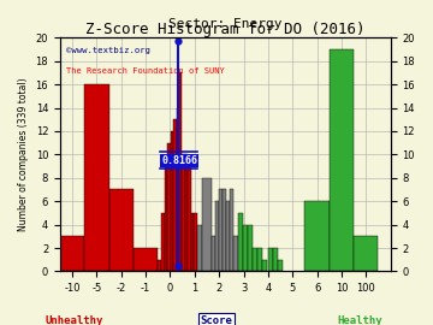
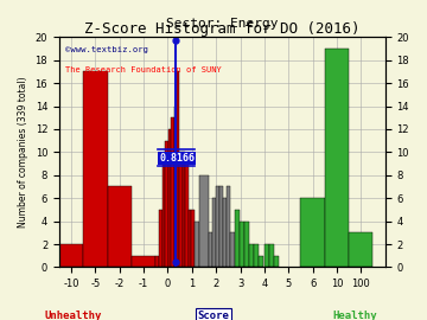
-10: 3 -> 2
-5: 16 -> 17
-1: 2 -> 1
